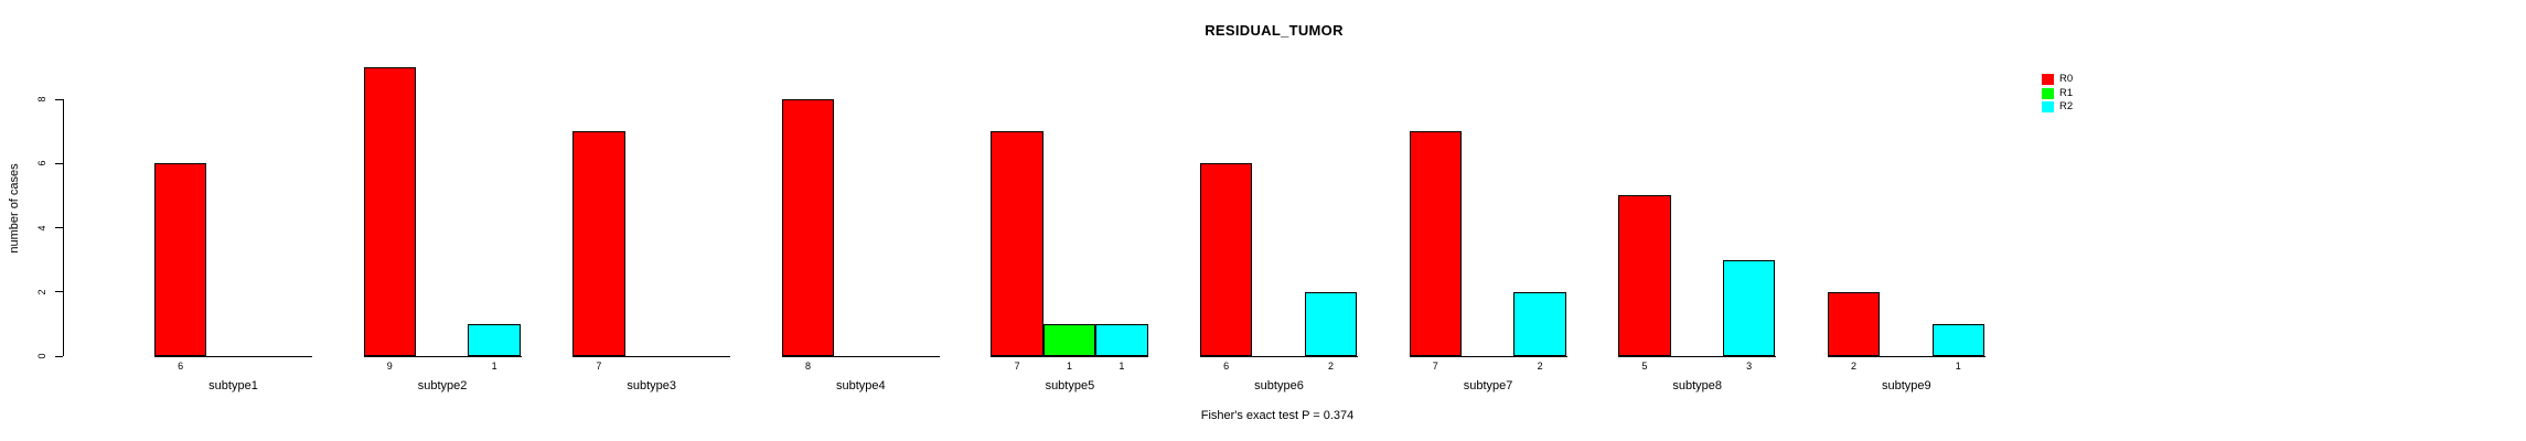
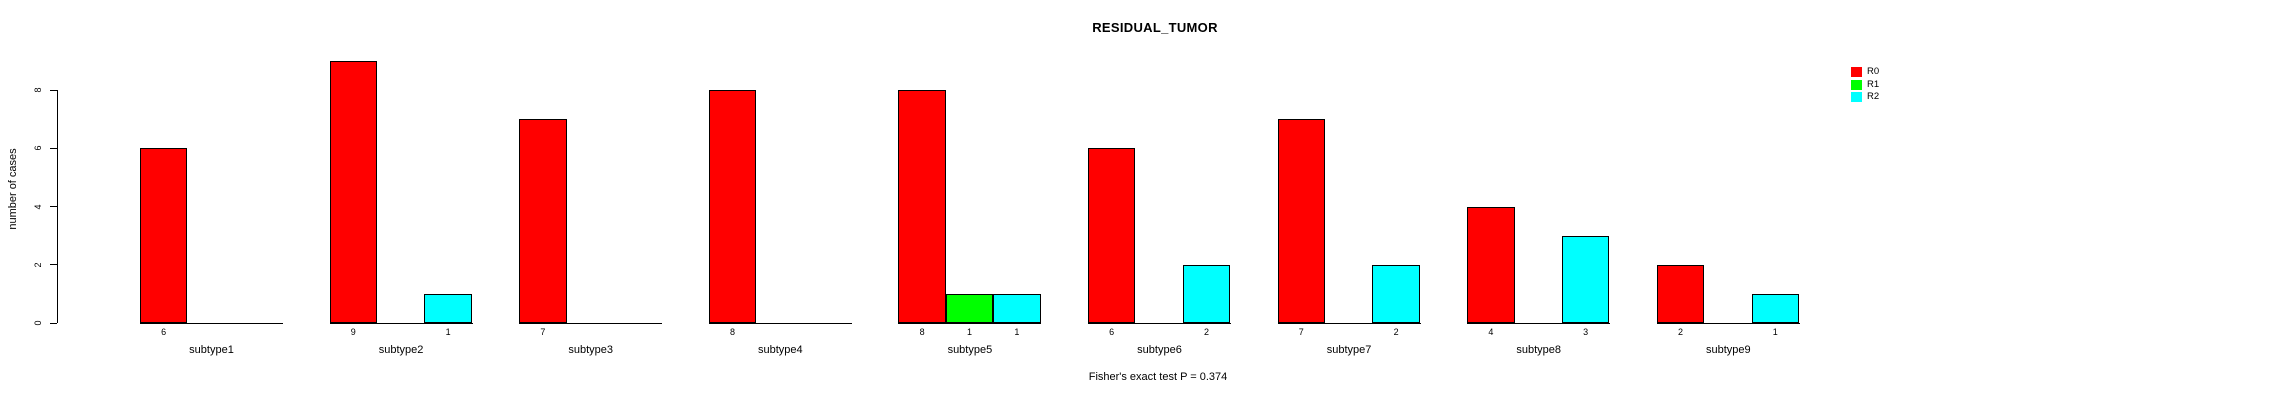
R0/subtype5: 7 -> 8
R0/subtype8: 5 -> 4
